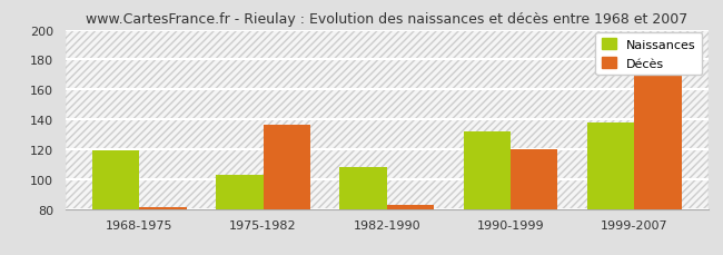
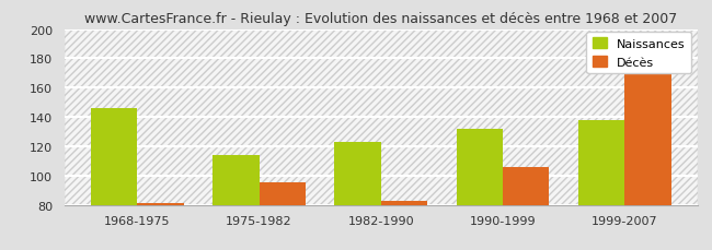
Naissances/1968-1975: 119 -> 146
Naissances/1975-1982: 103 -> 114
Décès/1975-1982: 136 -> 95
Naissances/1982-1990: 108 -> 123
Décès/1990-1999: 120 -> 106
